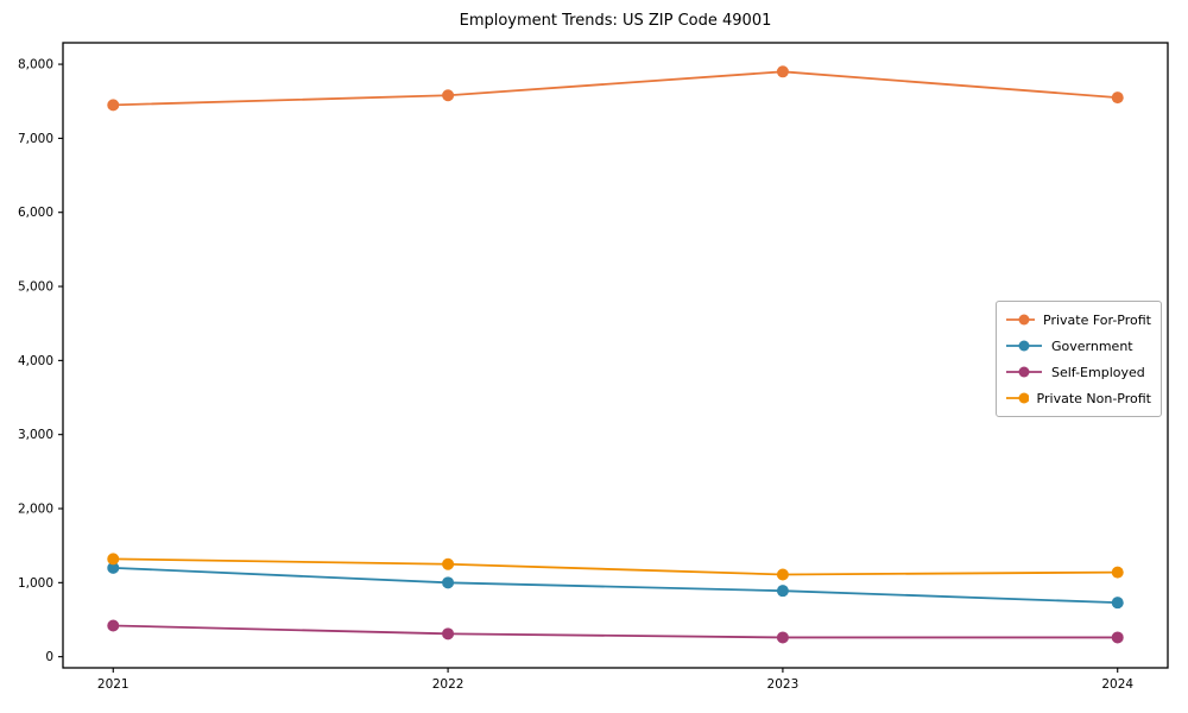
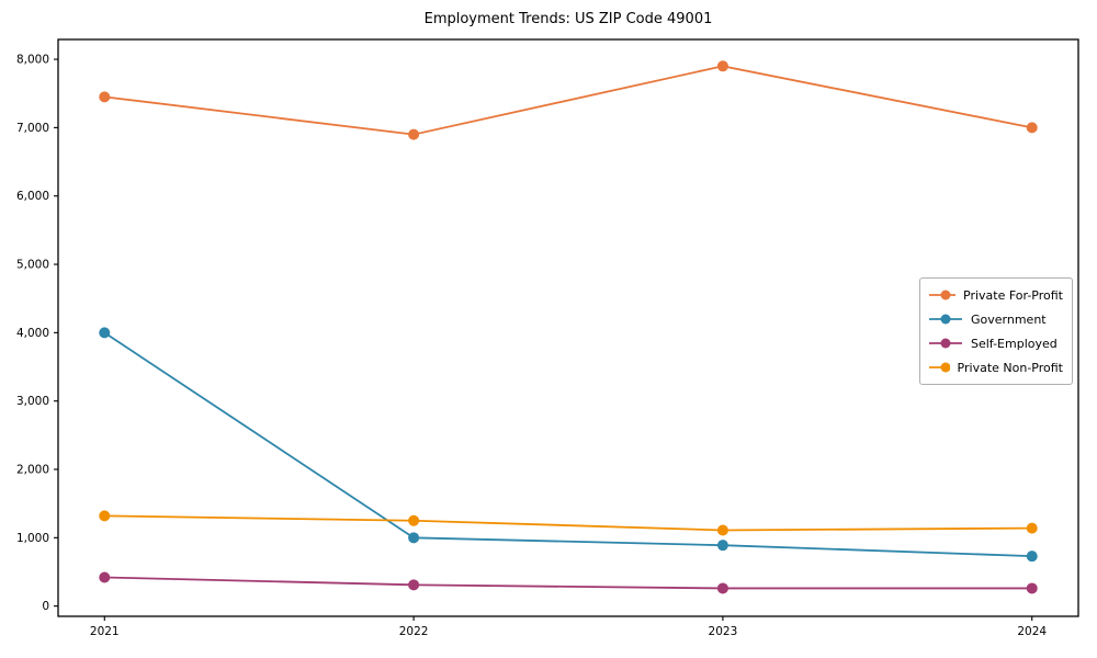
Government/2021: 1200 -> 4000
Private For-Profit/2022: 7600 -> 6900
Private For-Profit/2024: 7600 -> 7000
